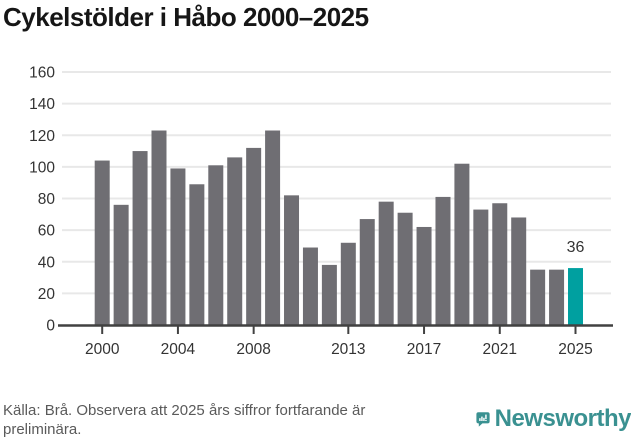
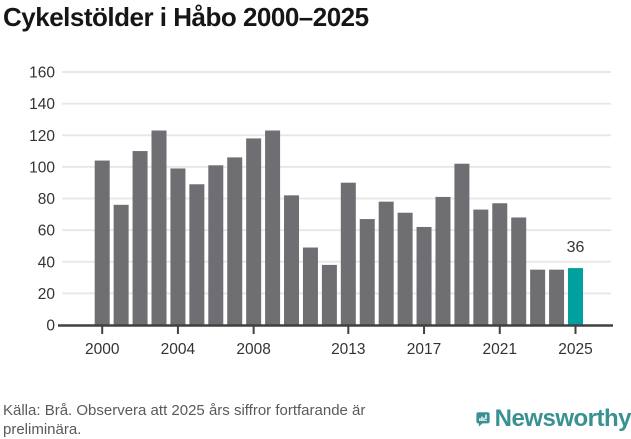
2008: 112 -> 118
2013: 52 -> 90
